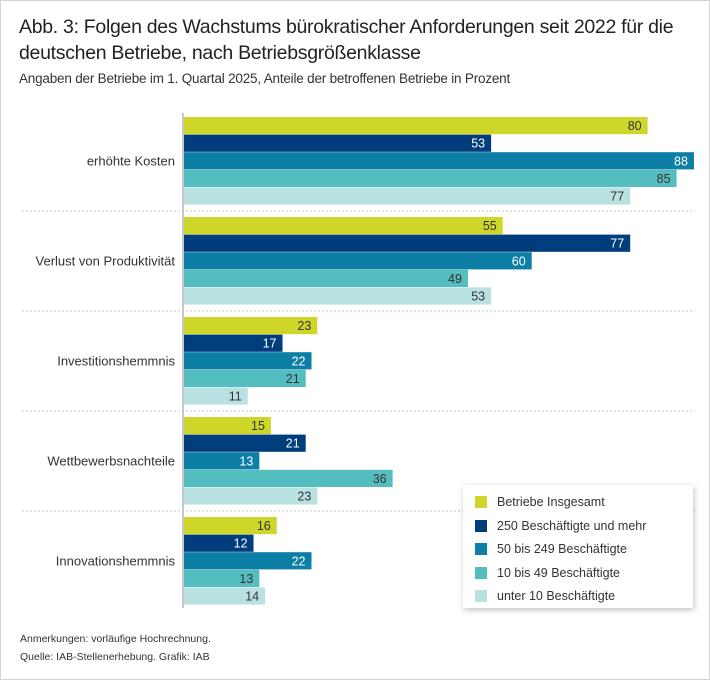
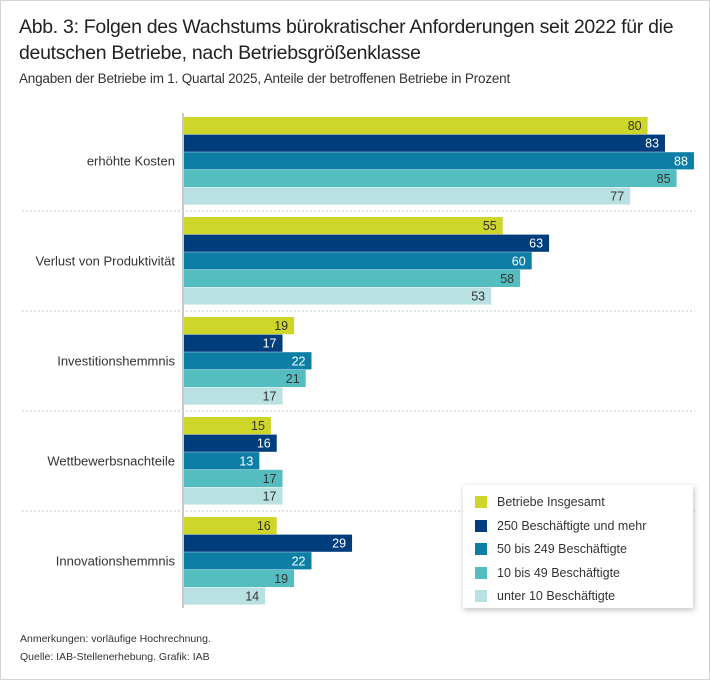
250 Beschäftigte und mehr/erhöhte Kosten: 53 -> 83
250 Beschäftigte und mehr/Verlust von Produktivität: 77 -> 63
10 bis 49 Beschäftigte/Verlust von Produktivität: 49 -> 58
Betriebe Insgesamt/Investitionshemmnis: 23 -> 19
unter 10 Beschäftigte/Investitionshemmnis: 11 -> 17
250 Beschäftigte und mehr/Wettbewerbsnachteile: 21 -> 16
10 bis 49 Beschäftigte/Wettbewerbsnachteile: 36 -> 17
unter 10 Beschäftigte/Wettbewerbsnachteile: 23 -> 17
250 Beschäftigte und mehr/Innovationshemmnis: 12 -> 29
10 bis 49 Beschäftigte/Innovationshemmnis: 13 -> 19
